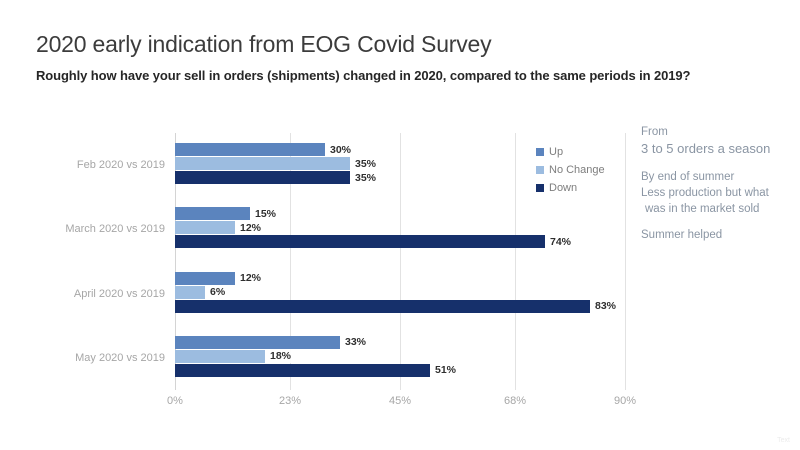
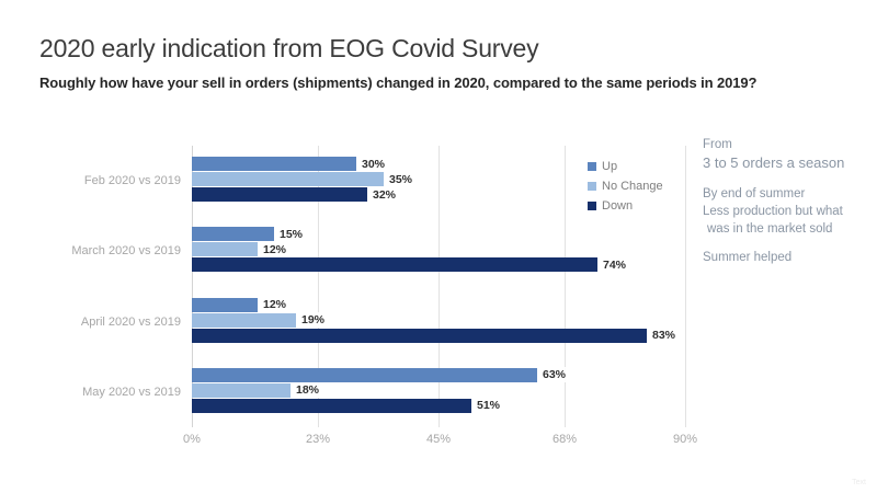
Down/Feb 2020 vs 2019: 35% -> 32%
No Change/April 2020 vs 2019: 6% -> 19%
Up/May 2020 vs 2019: 33% -> 63%
